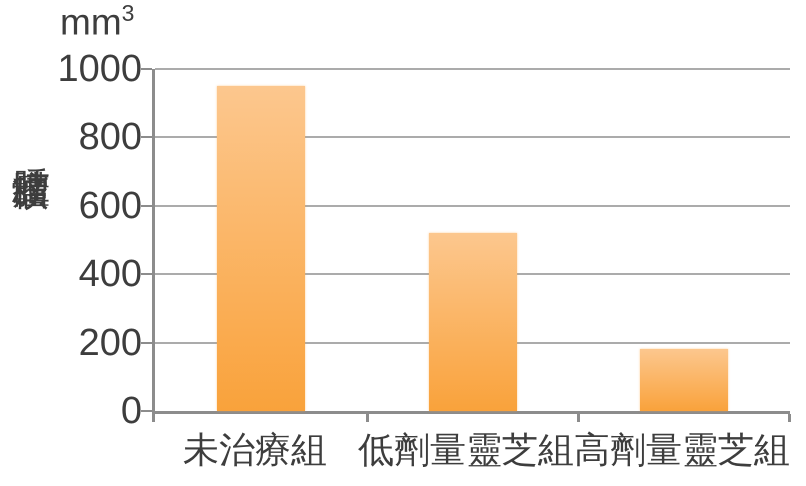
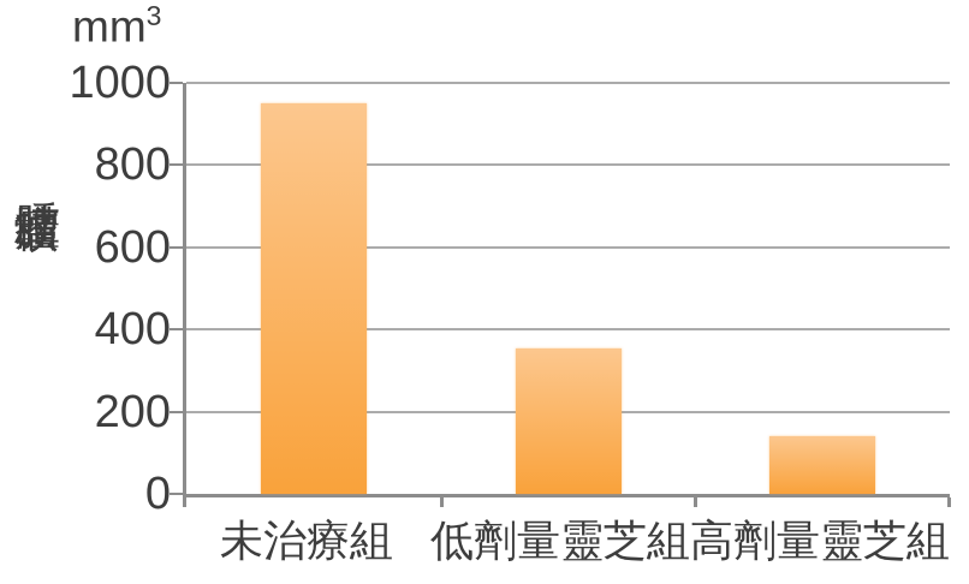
低劑量靈芝組: 520 -> 360
高劑量靈芝組: 180 -> 140
